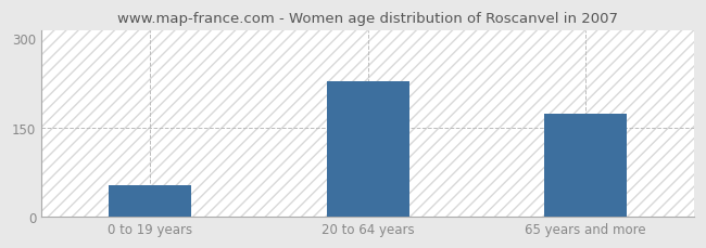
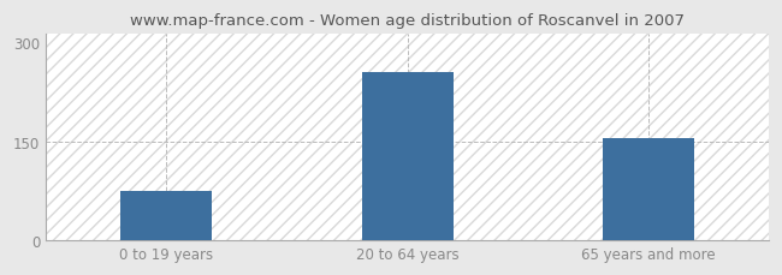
0 to 19 years: 52 -> 75
20 to 64 years: 228 -> 255
65 years and more: 172 -> 155
